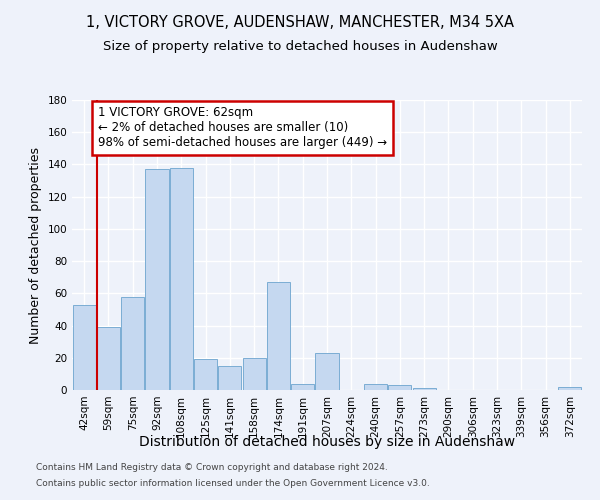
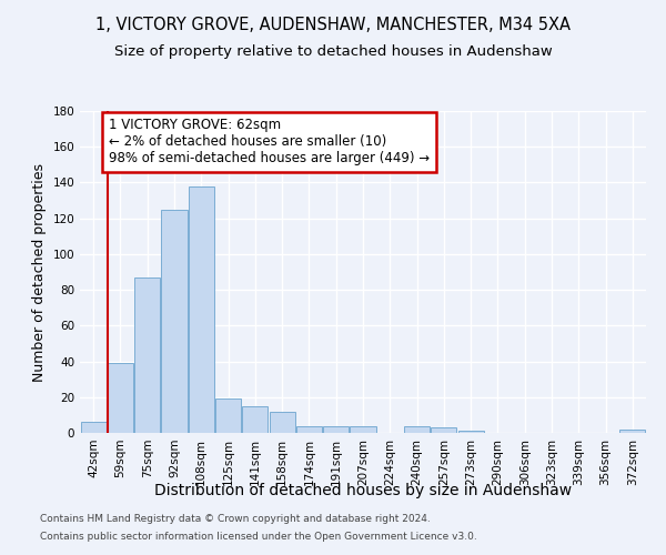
42sqm: 53 -> 6
75sqm: 58 -> 87
92sqm: 137 -> 125
158sqm: 20 -> 12
174sqm: 67 -> 4
207sqm: 23 -> 4
